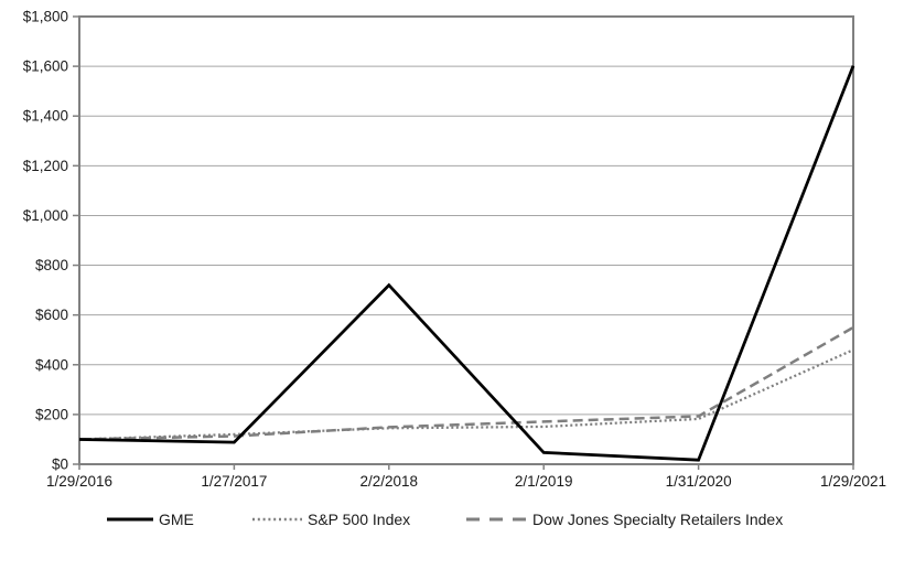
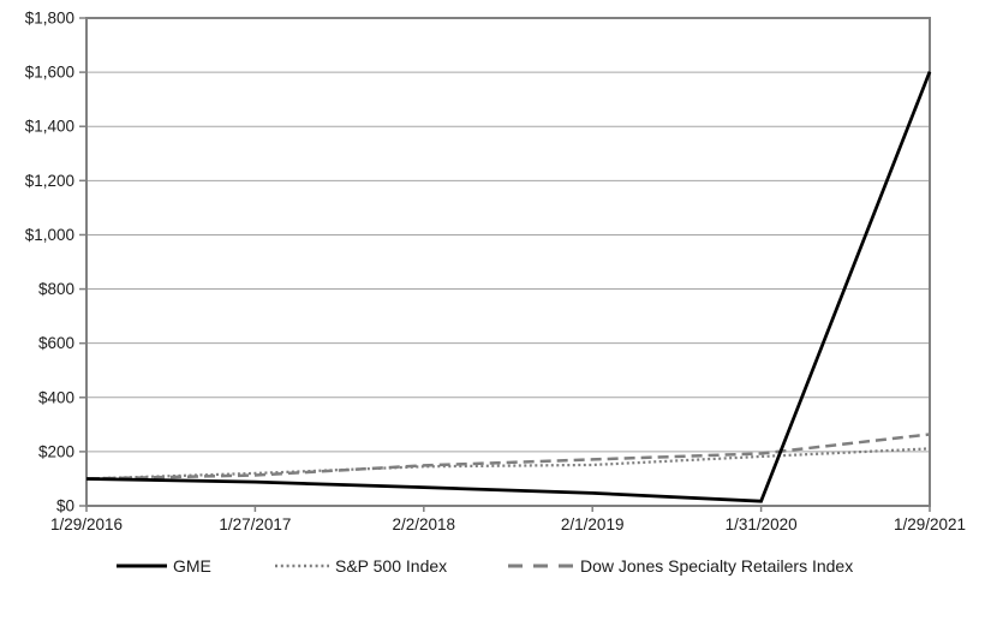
GME/2/2/2018: $720 -> $70
S&P 500 Index/1/29/2021: $460 -> $210
Dow Jones Specialty Retailers Index/1/29/2021: $550 -> $260
